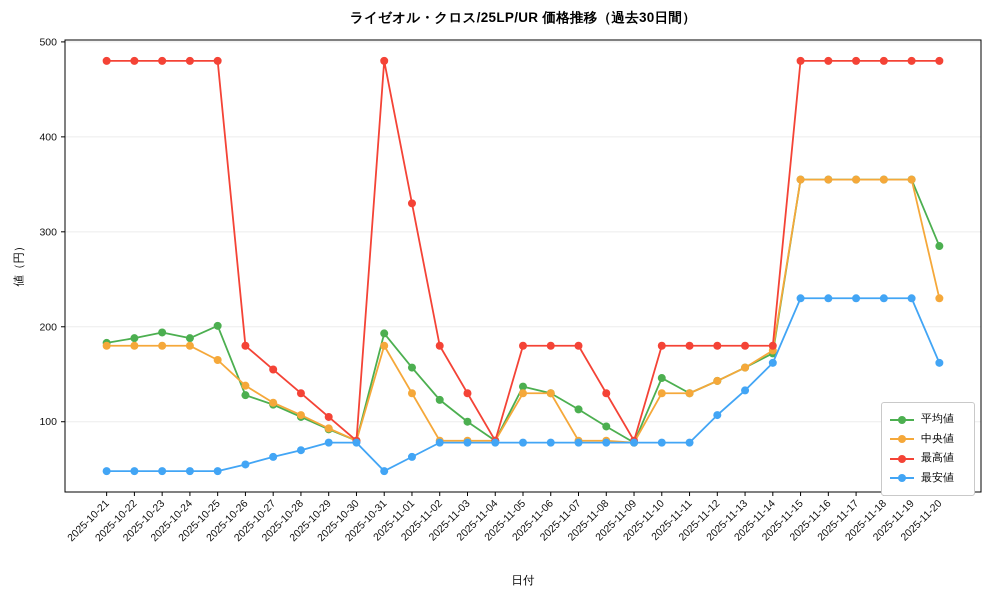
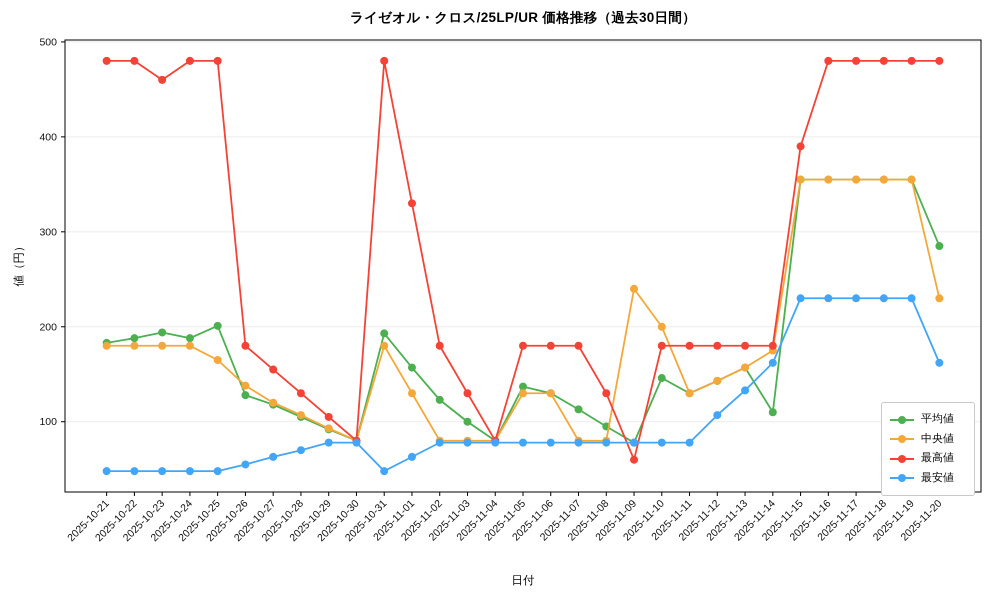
最高値/2025-10-23: 480 -> 460
中央値/2025-11-09: 80 -> 240
最高値/2025-11-09: 80 -> 60
中央値/2025-11-10: 130 -> 200
平均値/2025-11-14: 170 -> 110
最高値/2025-11-15: 480 -> 390
